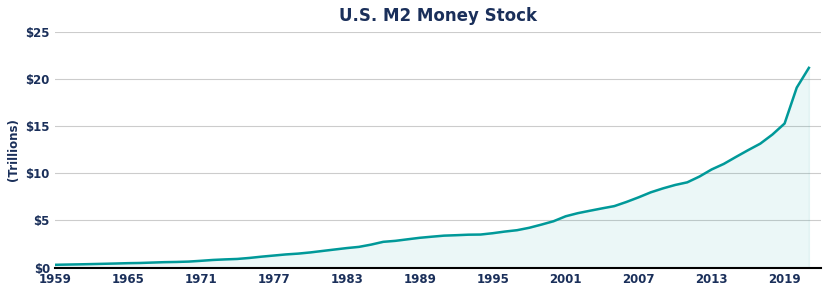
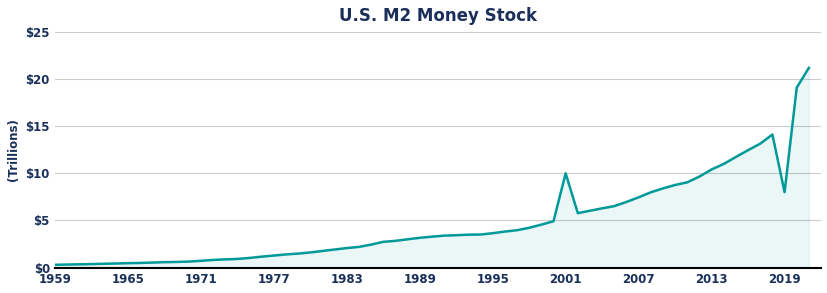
2001: $5.4 -> $10.0
2019: $15.3 -> $8.0
